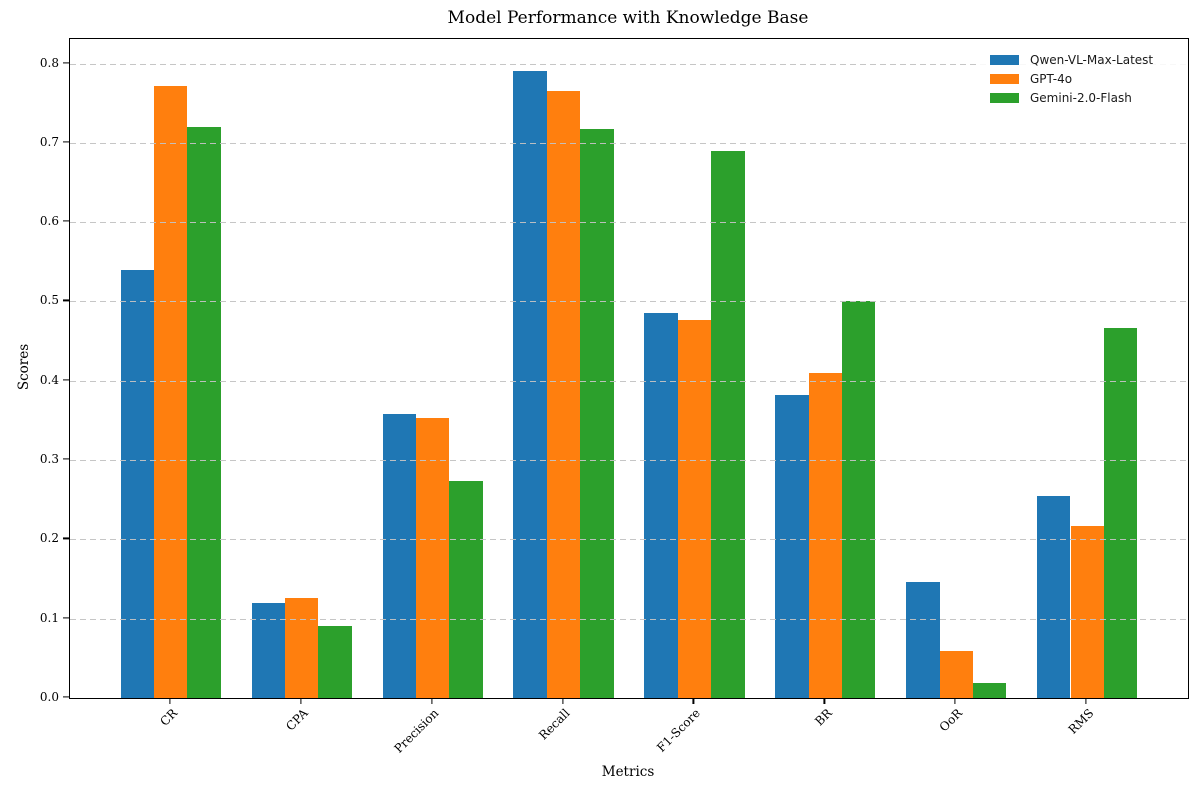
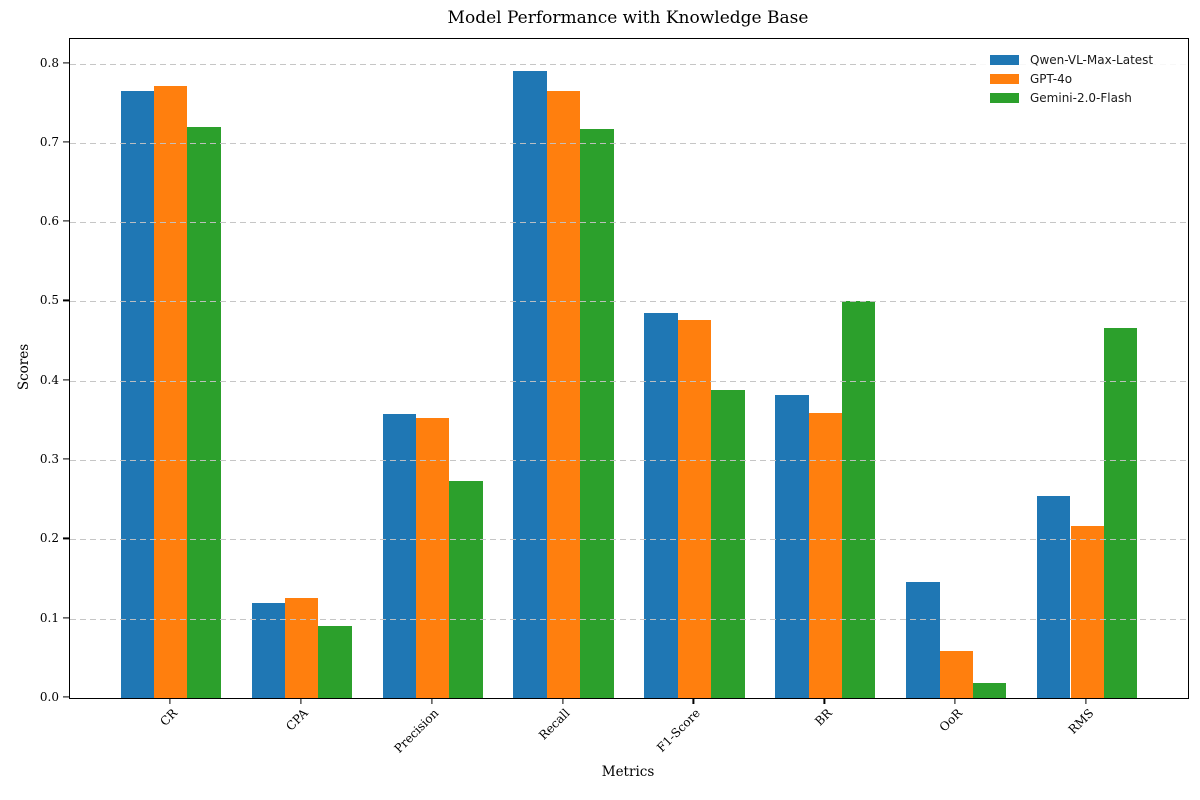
Qwen-VL-Max-Latest/CR: 0.54 -> 0.77
Gemini-2.0-Flash/F1-Score: 0.69 -> 0.39
GPT-4o/BR: 0.41 -> 0.36
